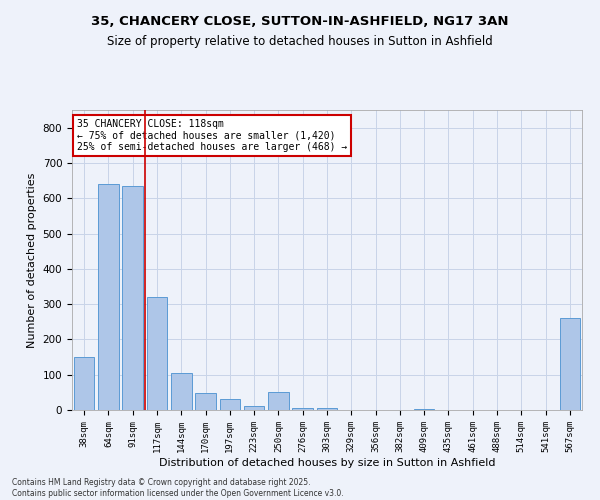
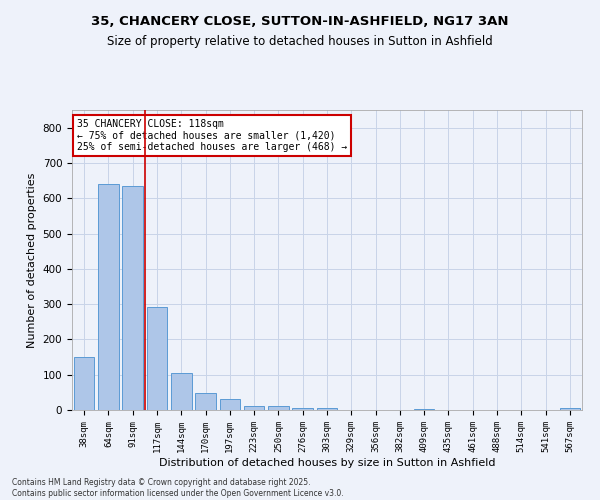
117sqm: 320 -> 293
250sqm: 50 -> 10
567sqm: 260 -> 5
